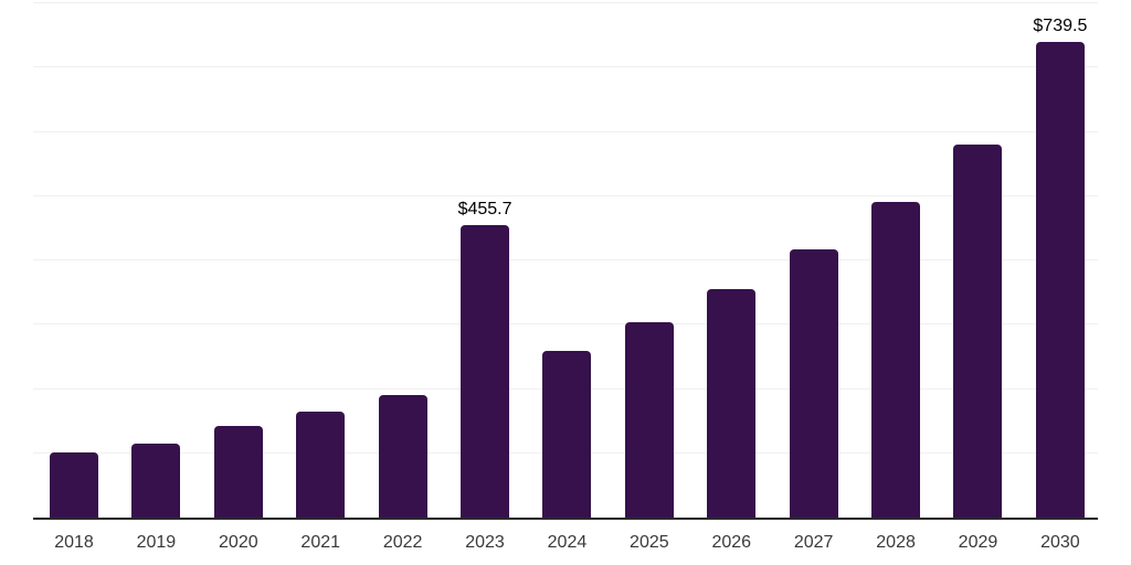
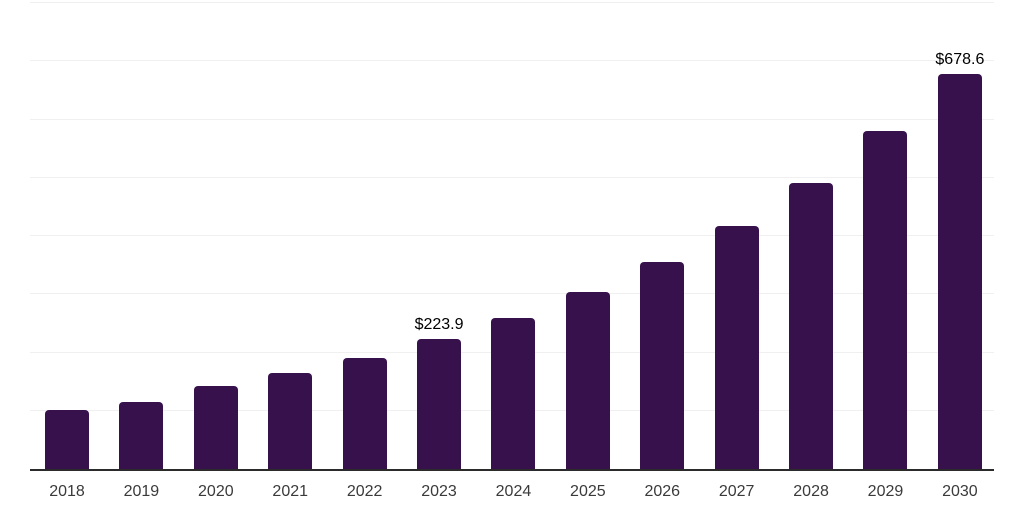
2023: $455.7 -> $223.9
2030: $739.5 -> $678.6
